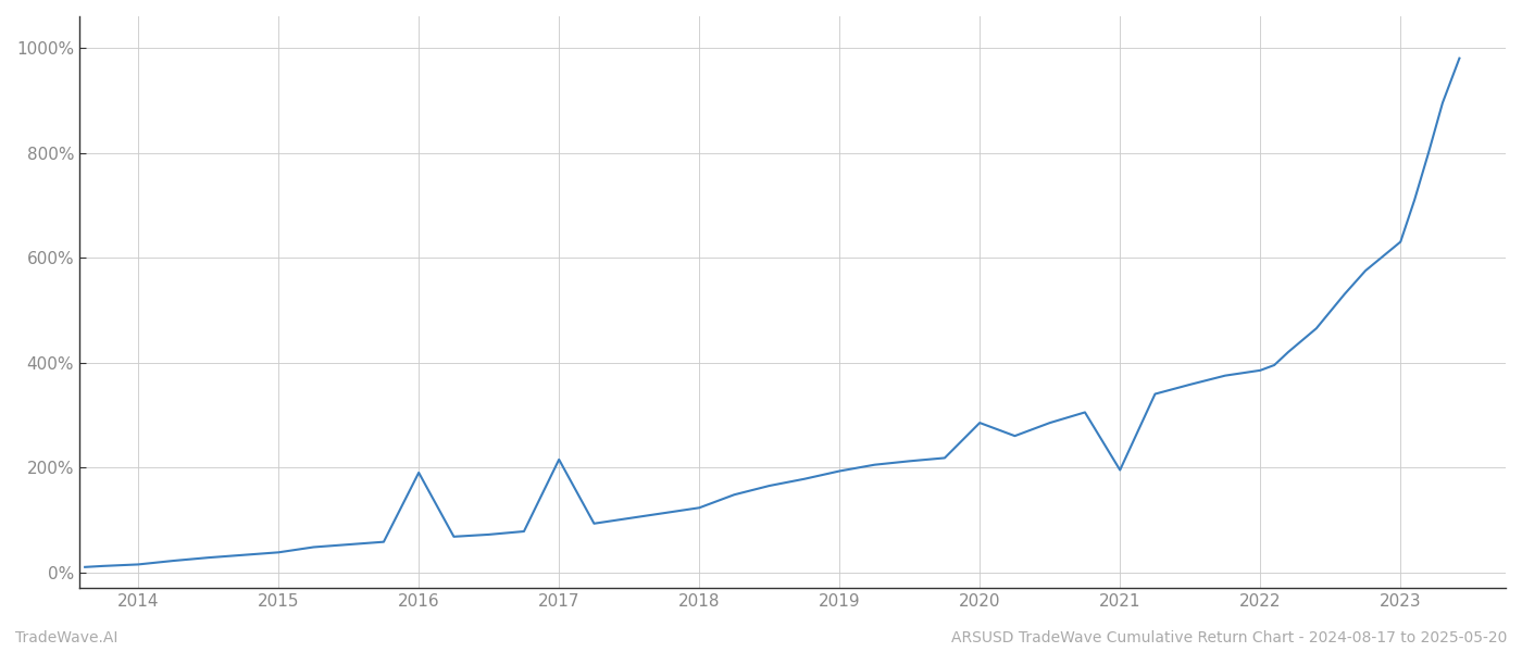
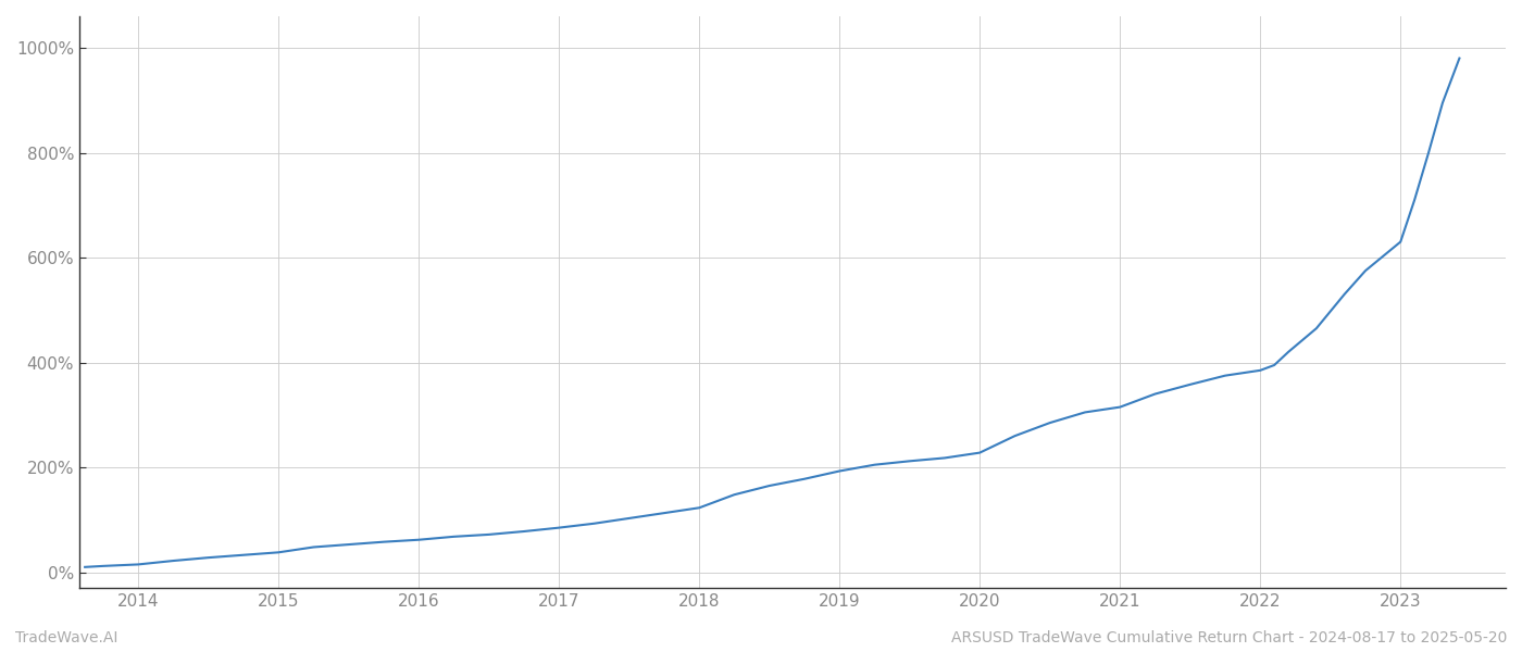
2016: 190% -> 62%
2017: 215% -> 85%
2020: 285% -> 228%
2021: 195% -> 315%
